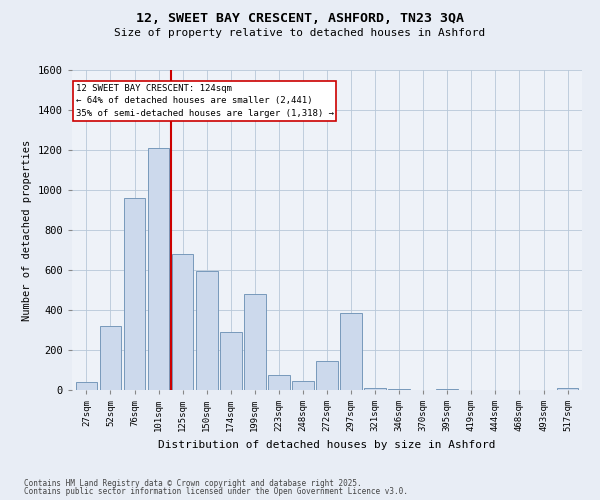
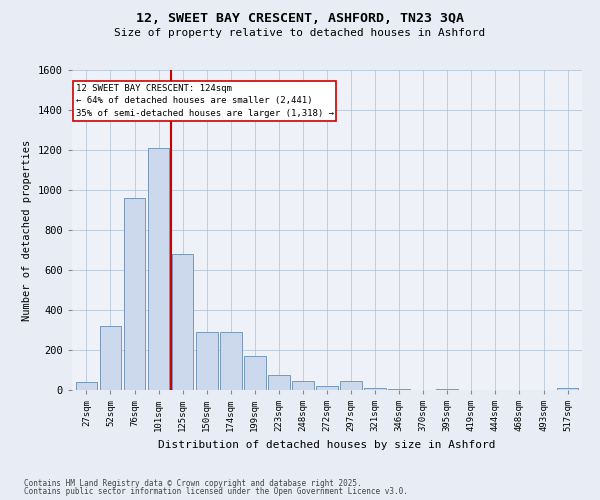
150sqm: 595 -> 290
199sqm: 480 -> 170
272sqm: 145 -> 20
297sqm: 385 -> 45
